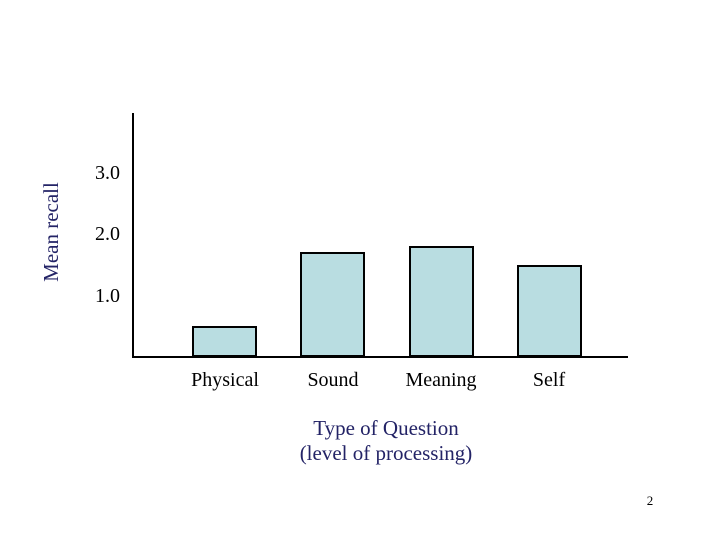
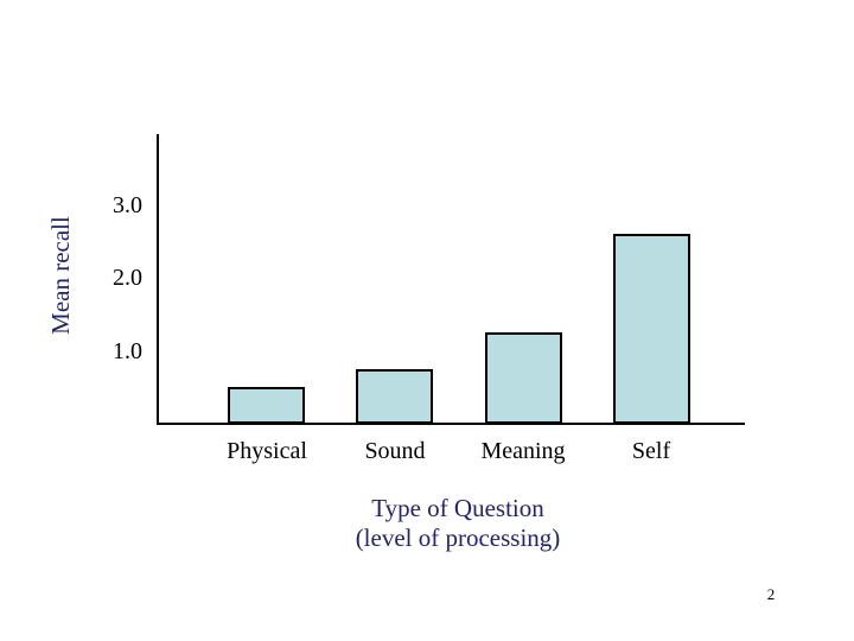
Sound: 1.7 -> 0.8
Meaning: 1.8 -> 1.2
Self: 1.5 -> 2.6
